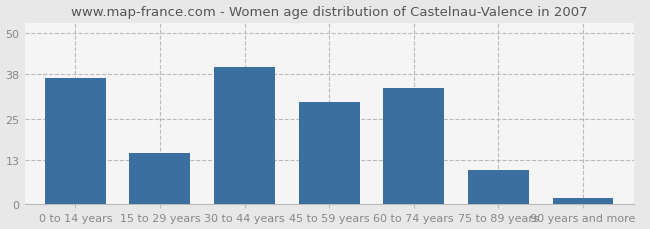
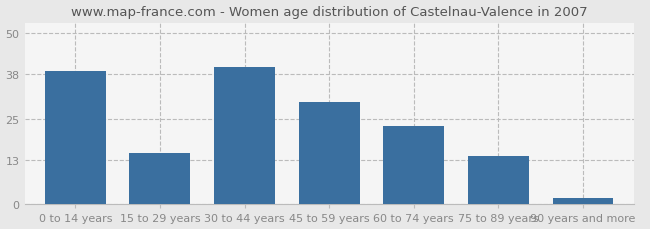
0 to 14 years: 37 -> 39
60 to 74 years: 34 -> 23
75 to 89 years: 10 -> 14
